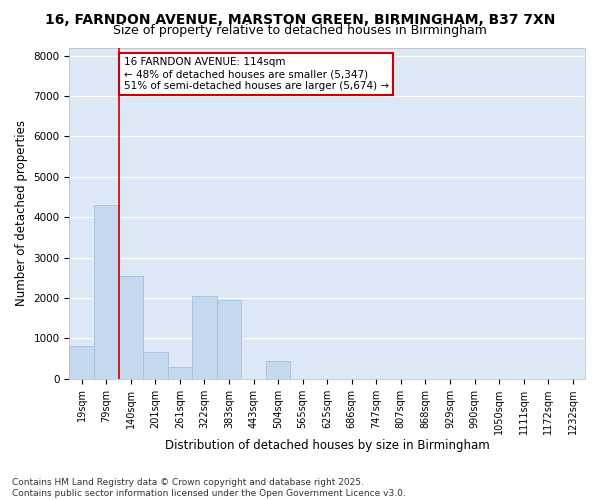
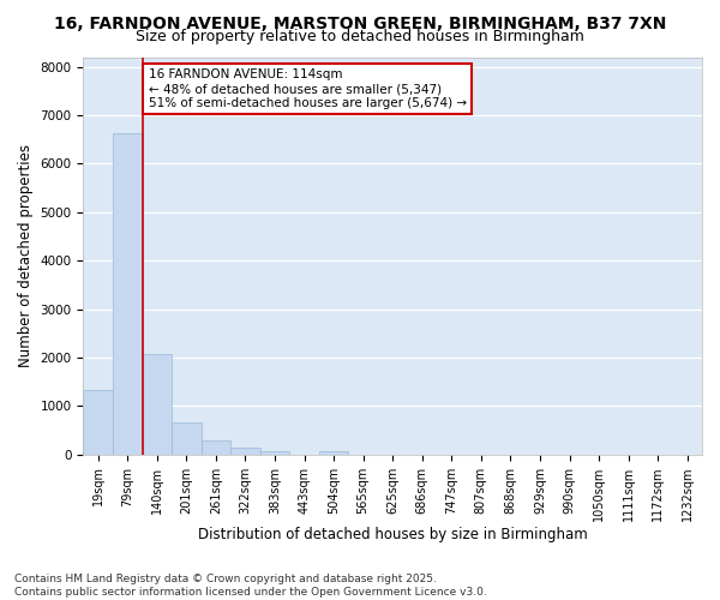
19sqm: 800 -> 1320
79sqm: 4300 -> 6620
140sqm: 2550 -> 2080
322sqm: 2050 -> 130
383sqm: 1950 -> 70
504sqm: 450 -> 60
